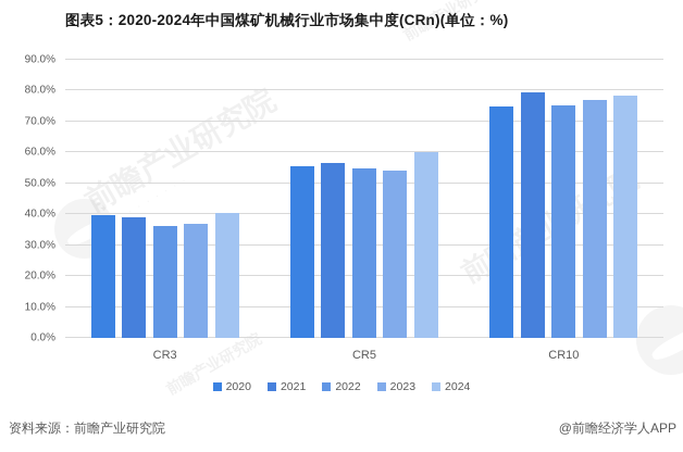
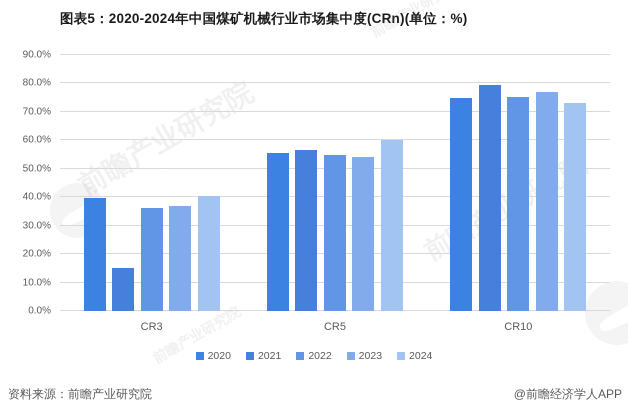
2021/CR3: 39% -> 15%
2024/CR10: 78% -> 73%
